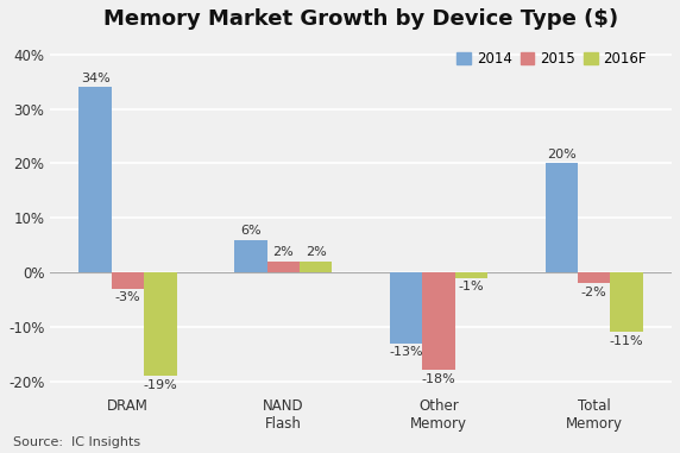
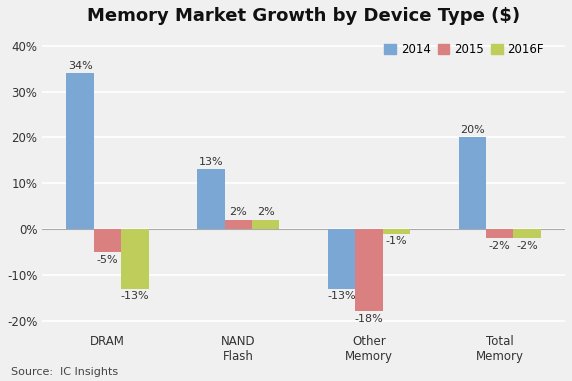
2015/DRAM: -3% -> -5%
2016F/DRAM: -19% -> -13%
2014/NAND Flash: 6% -> 13%
2016F/Total Memory: -11% -> -2%
